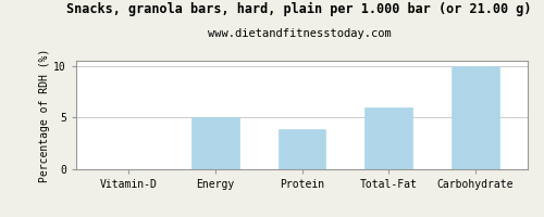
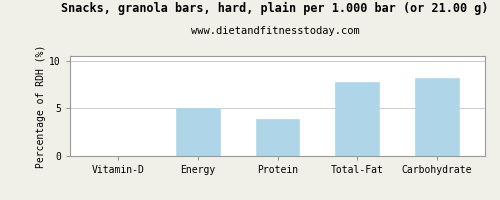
Total-Fat: 6.0 -> 7.8
Carbohydrate: 10.0 -> 8.2
